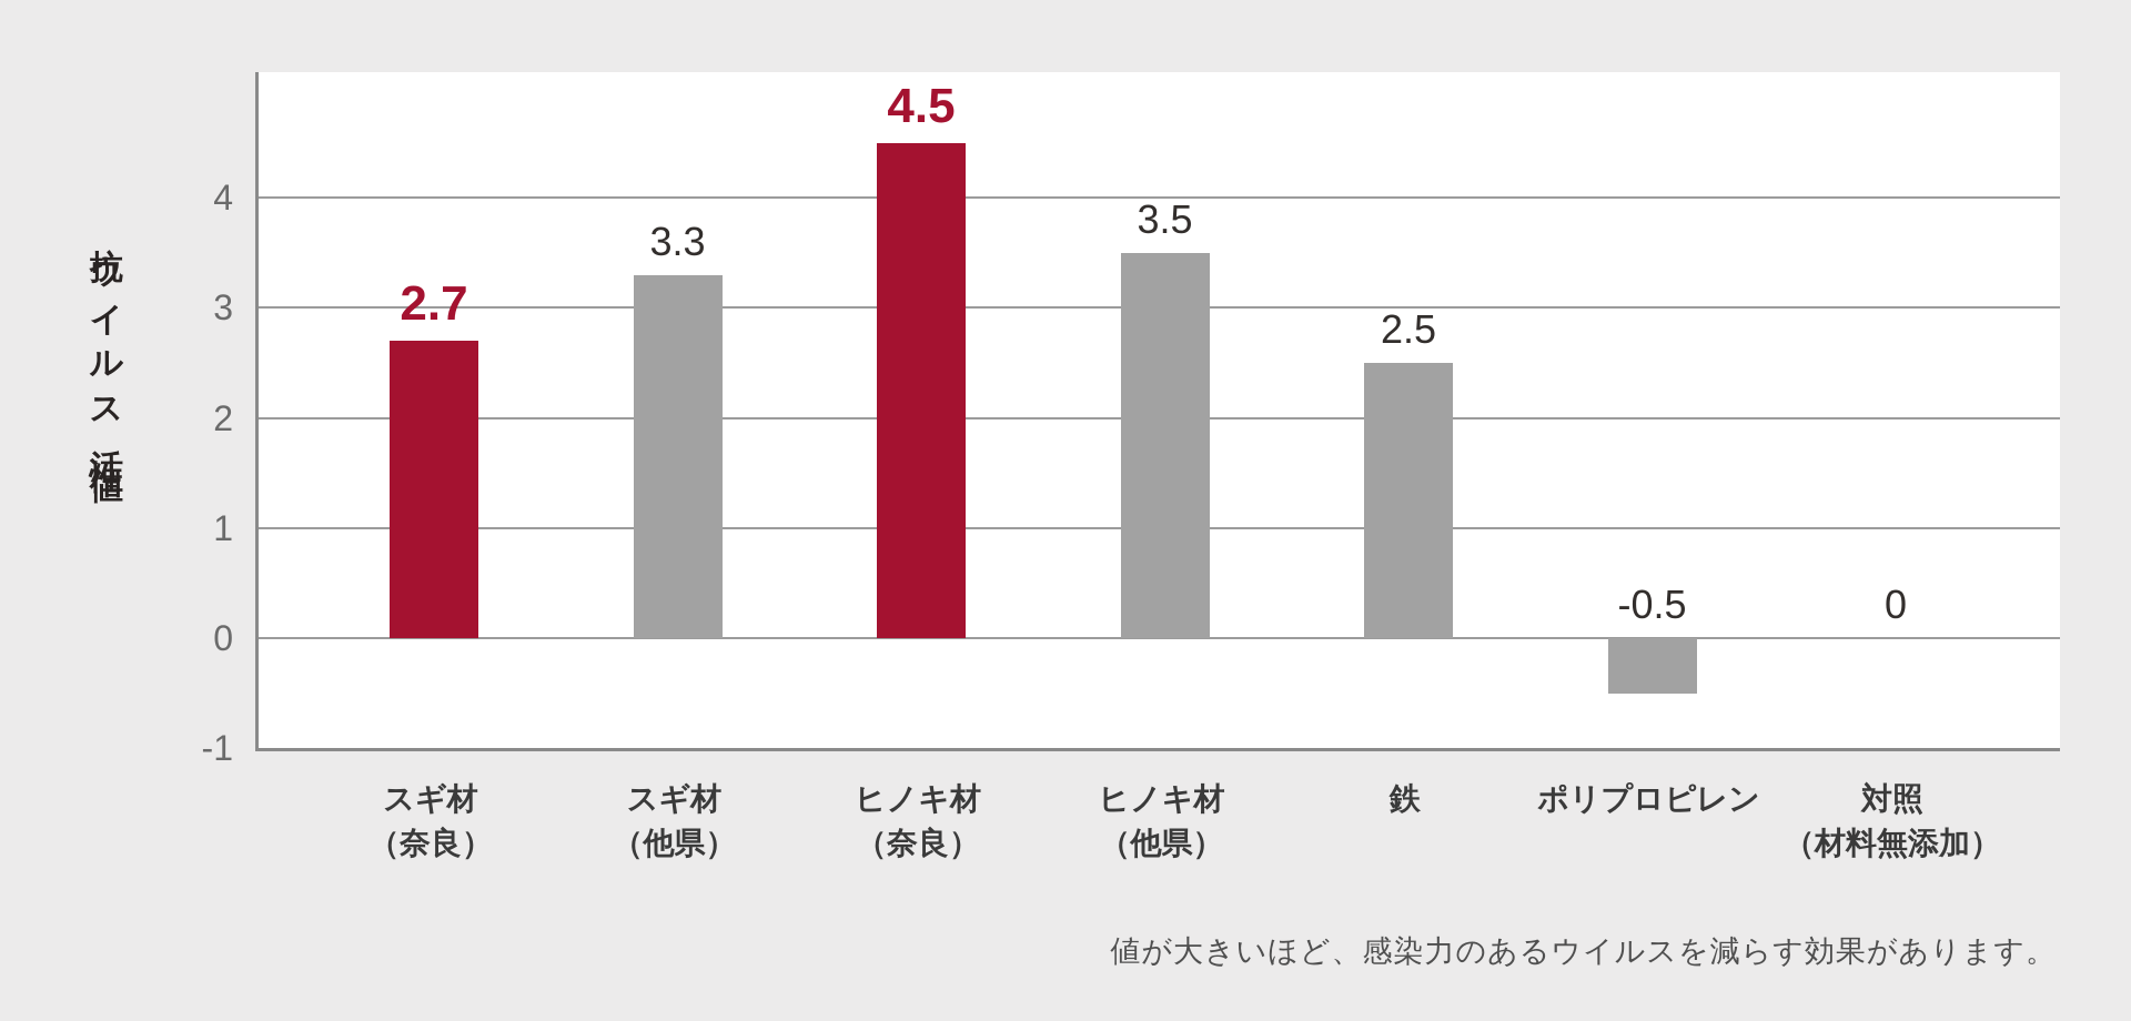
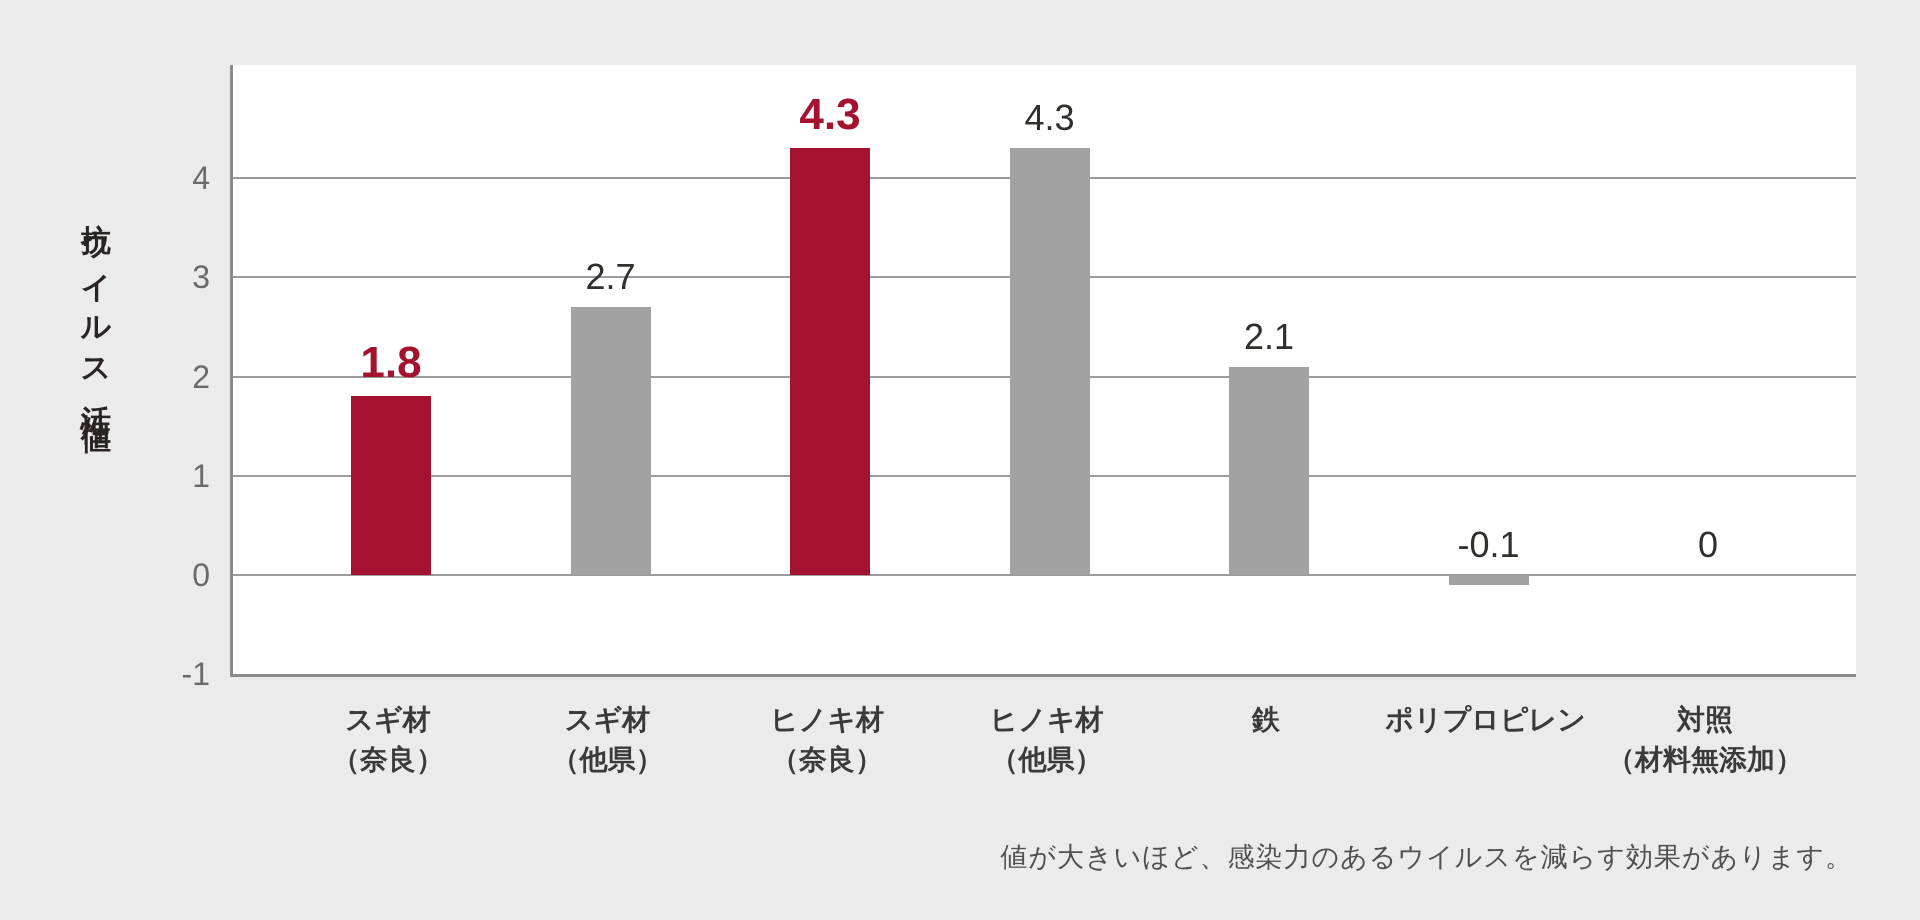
スギ材（奈良）: 2.7 -> 1.8
スギ材（他県）: 3.3 -> 2.7
ヒノキ材（奈良）: 4.5 -> 4.3
ヒノキ材（他県）: 3.5 -> 4.3
鉄: 2.5 -> 2.1
ポリプロピレン: -0.5 -> -0.1
